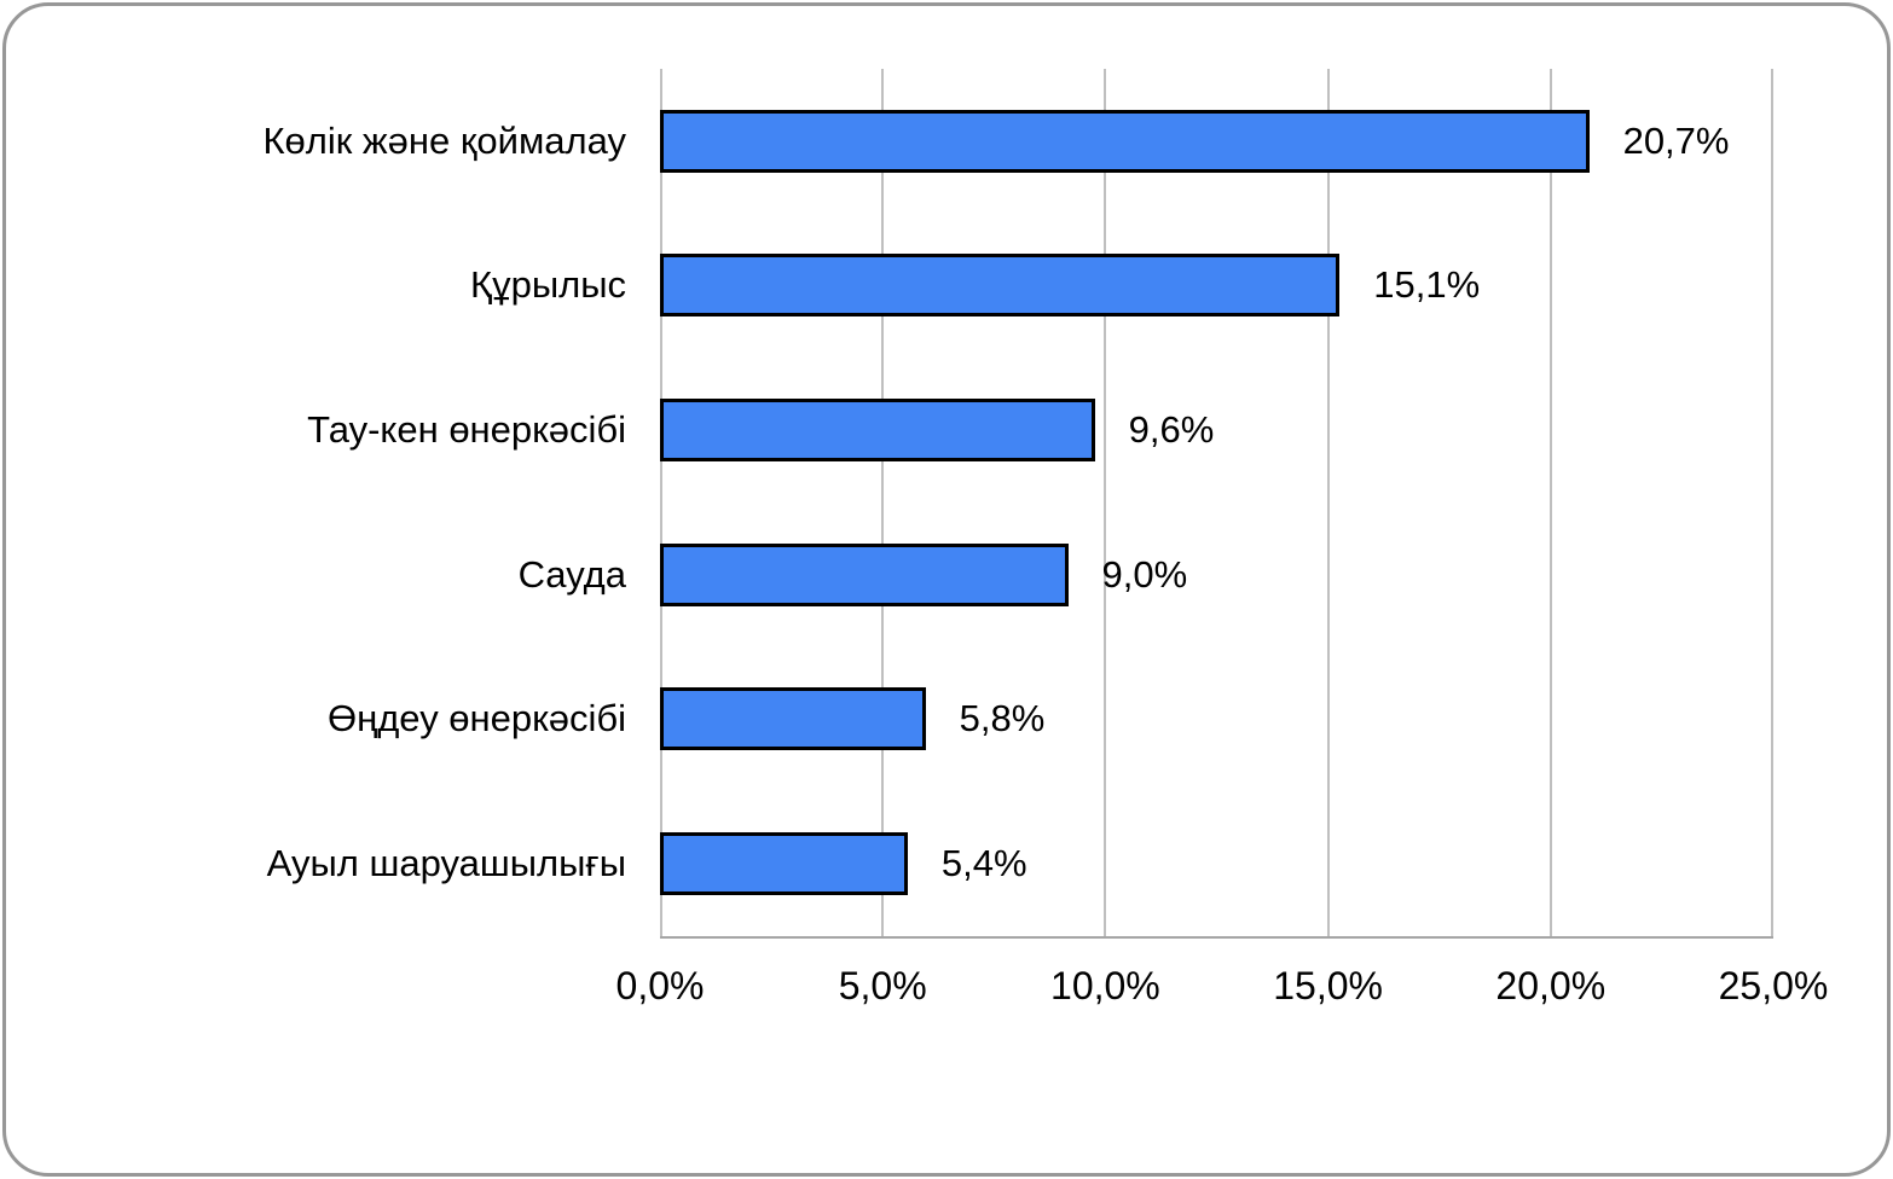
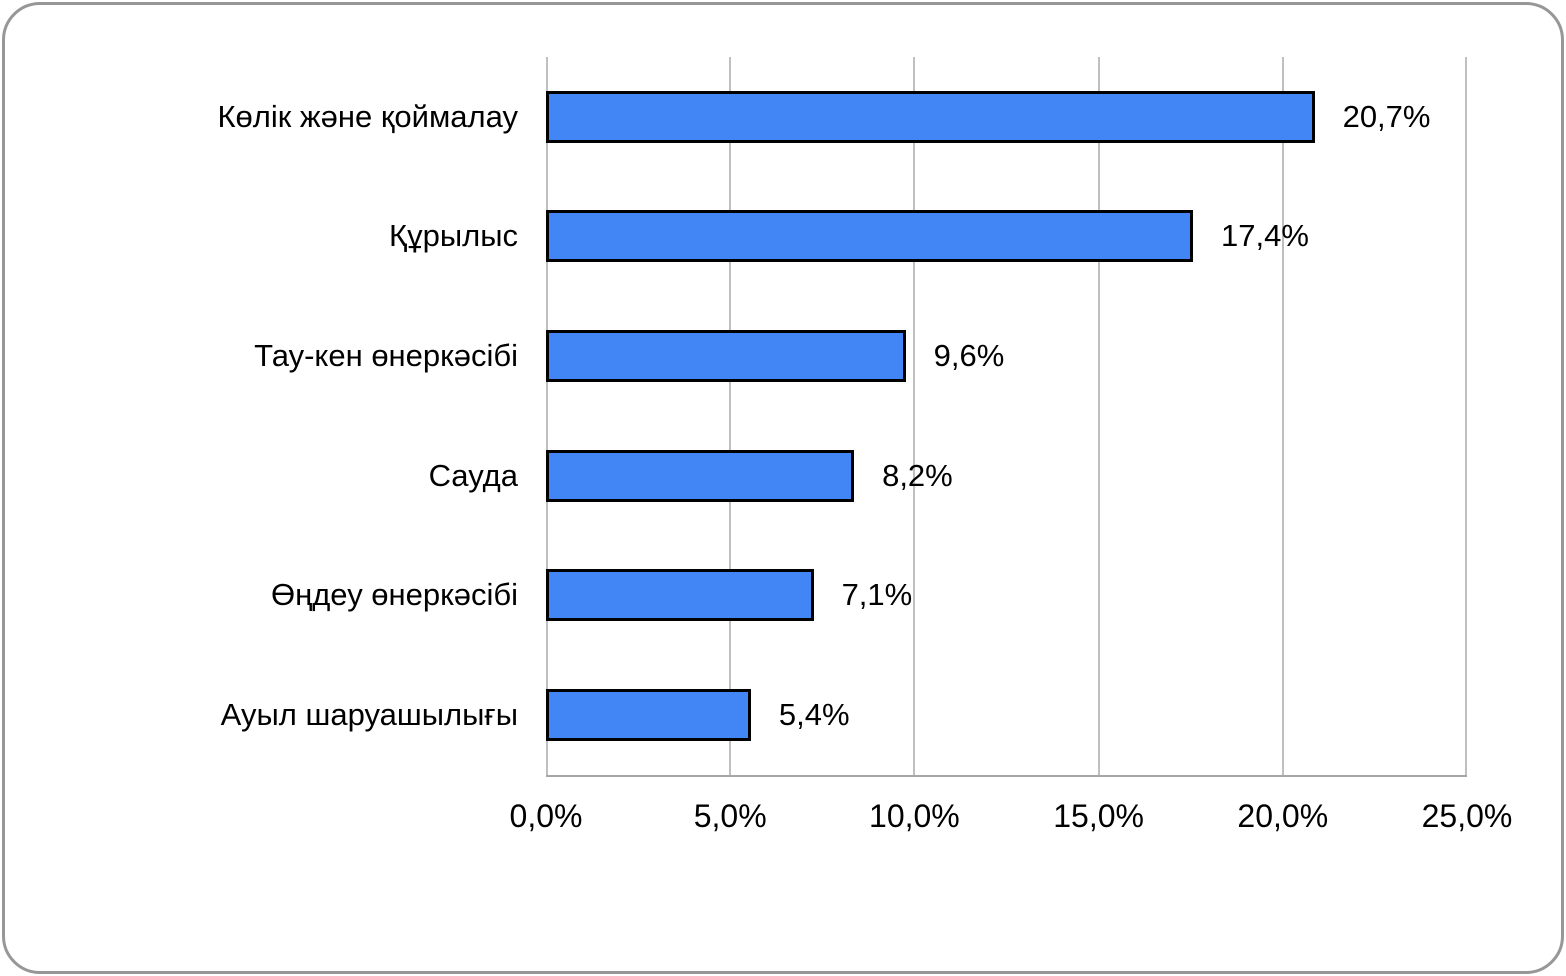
Құрылыс: 15,1% -> 17,4%
Сауда: 9,0% -> 8,2%
Өңдеу өнеркәсібі: 5,8% -> 7,1%
